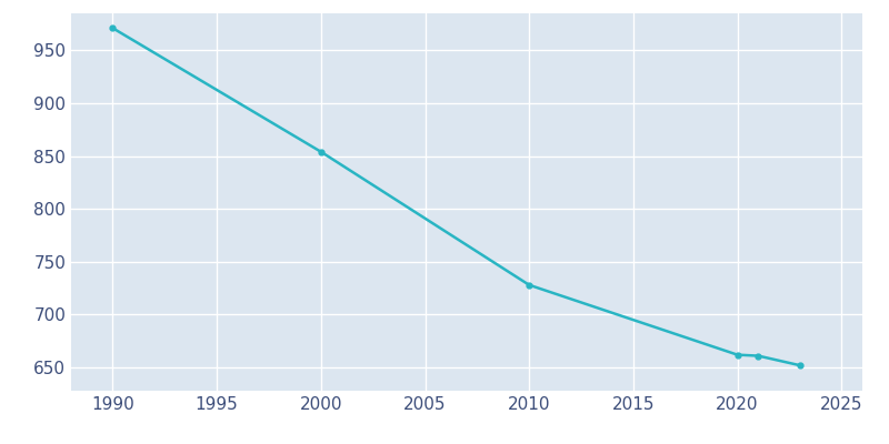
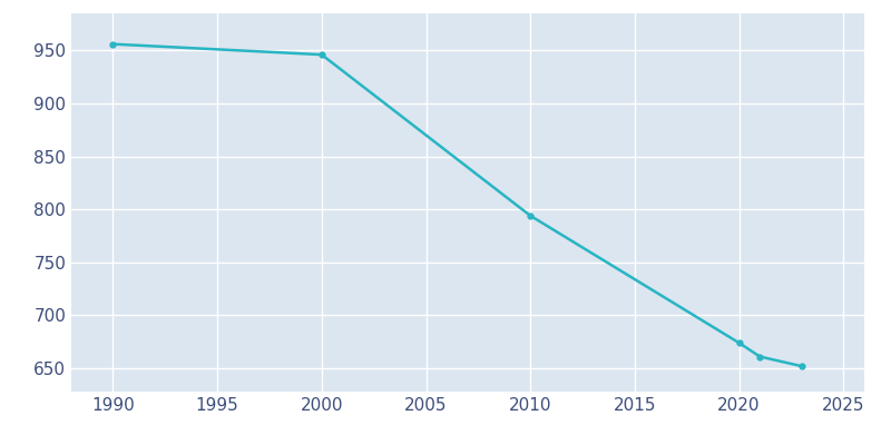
1990: 971 -> 956
2000: 854 -> 946
2010: 728 -> 794
2020: 662 -> 674
